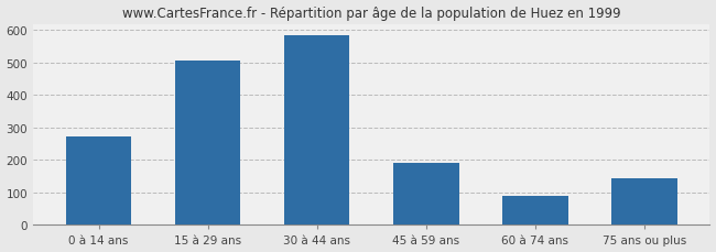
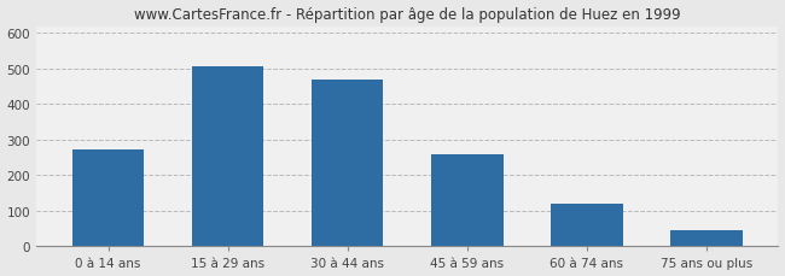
30 à 44 ans: 585 -> 468
45 à 59 ans: 190 -> 258
60 à 74 ans: 90 -> 120
75 ans ou plus: 145 -> 46
